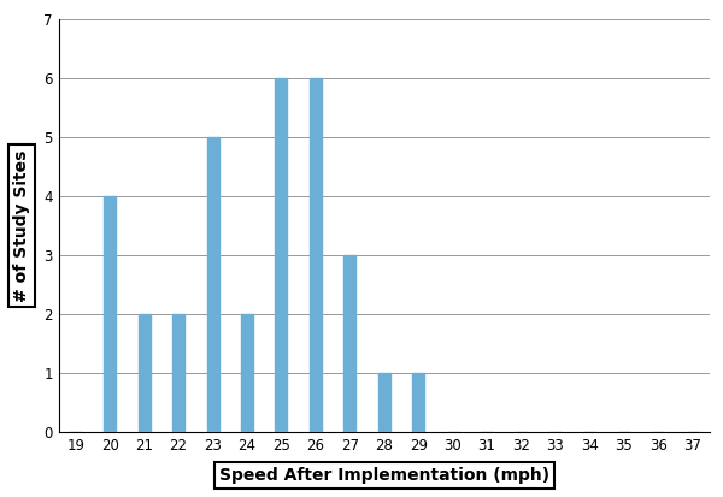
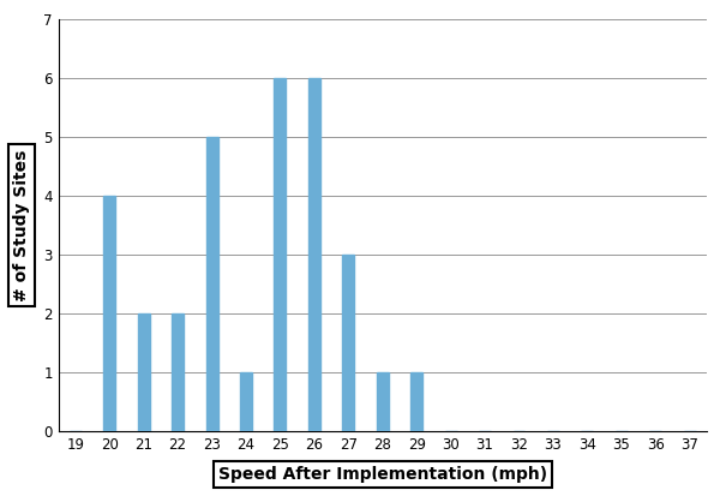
24: 2 -> 1
